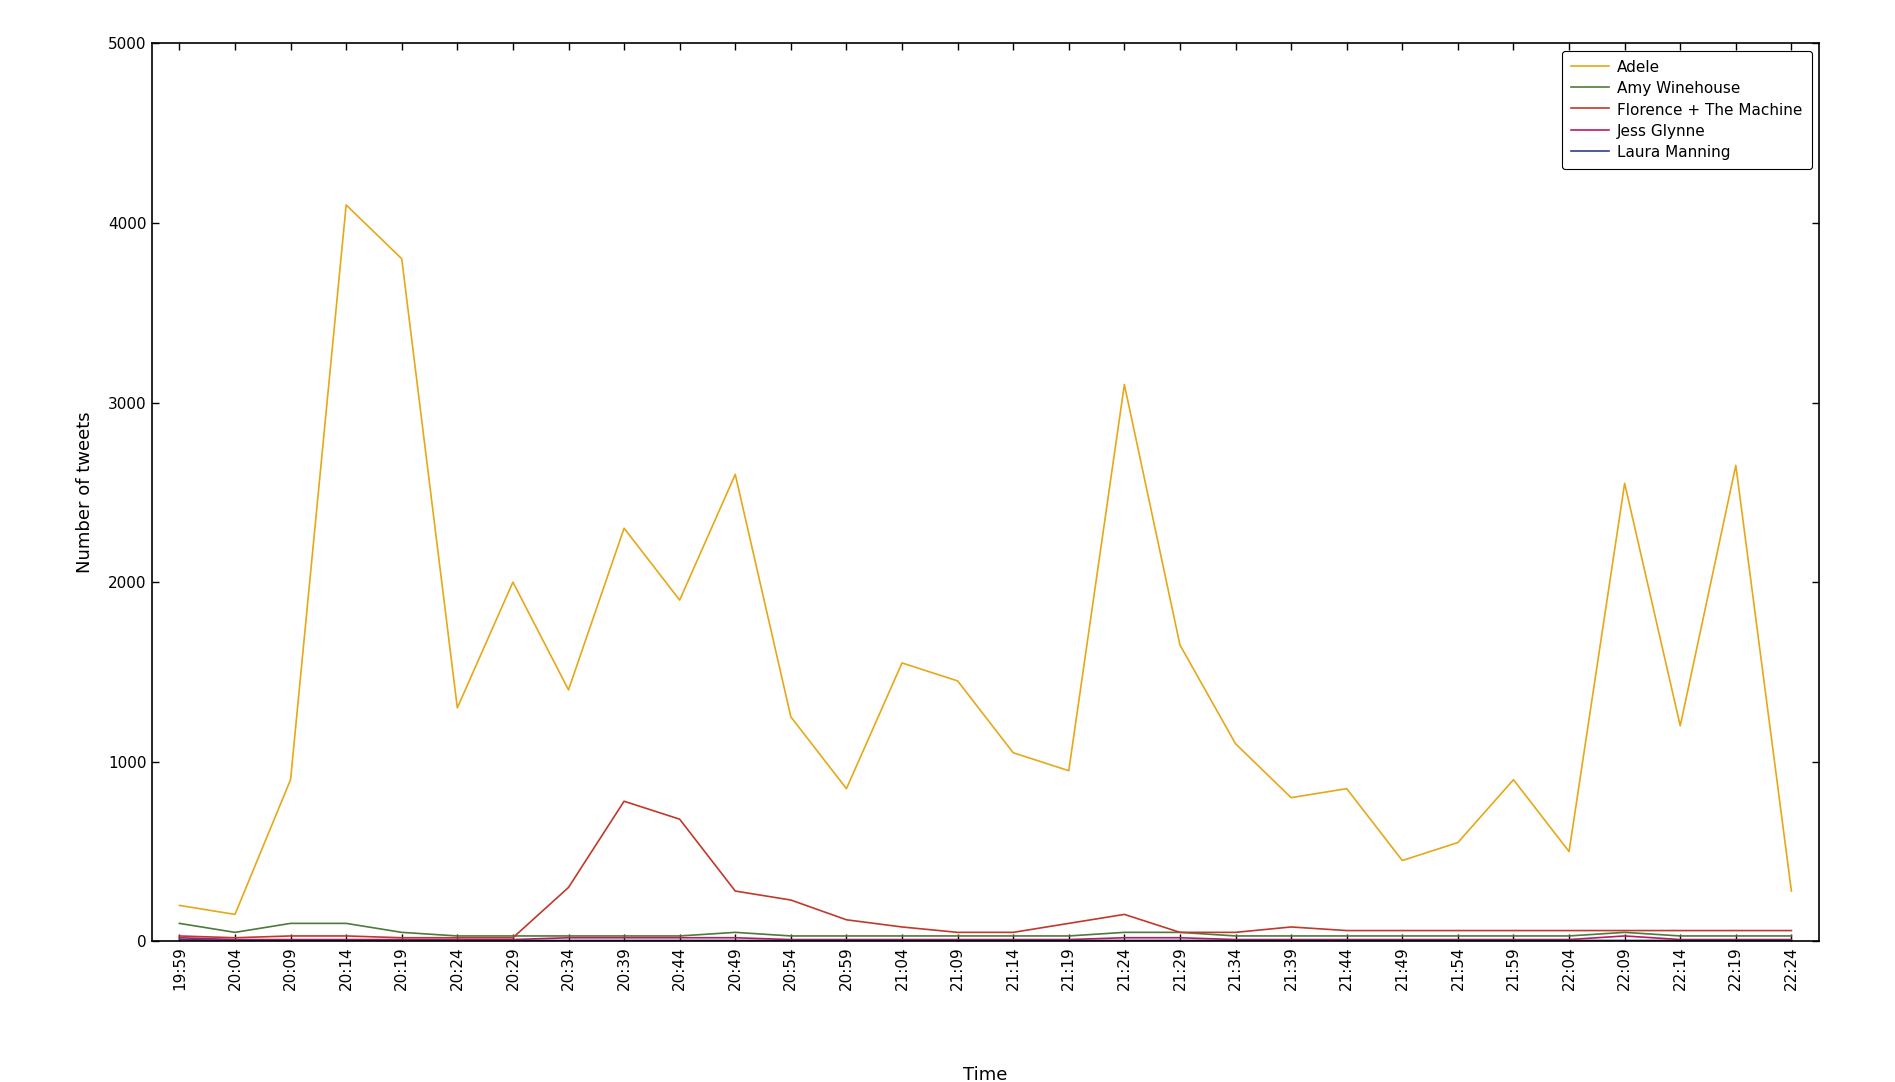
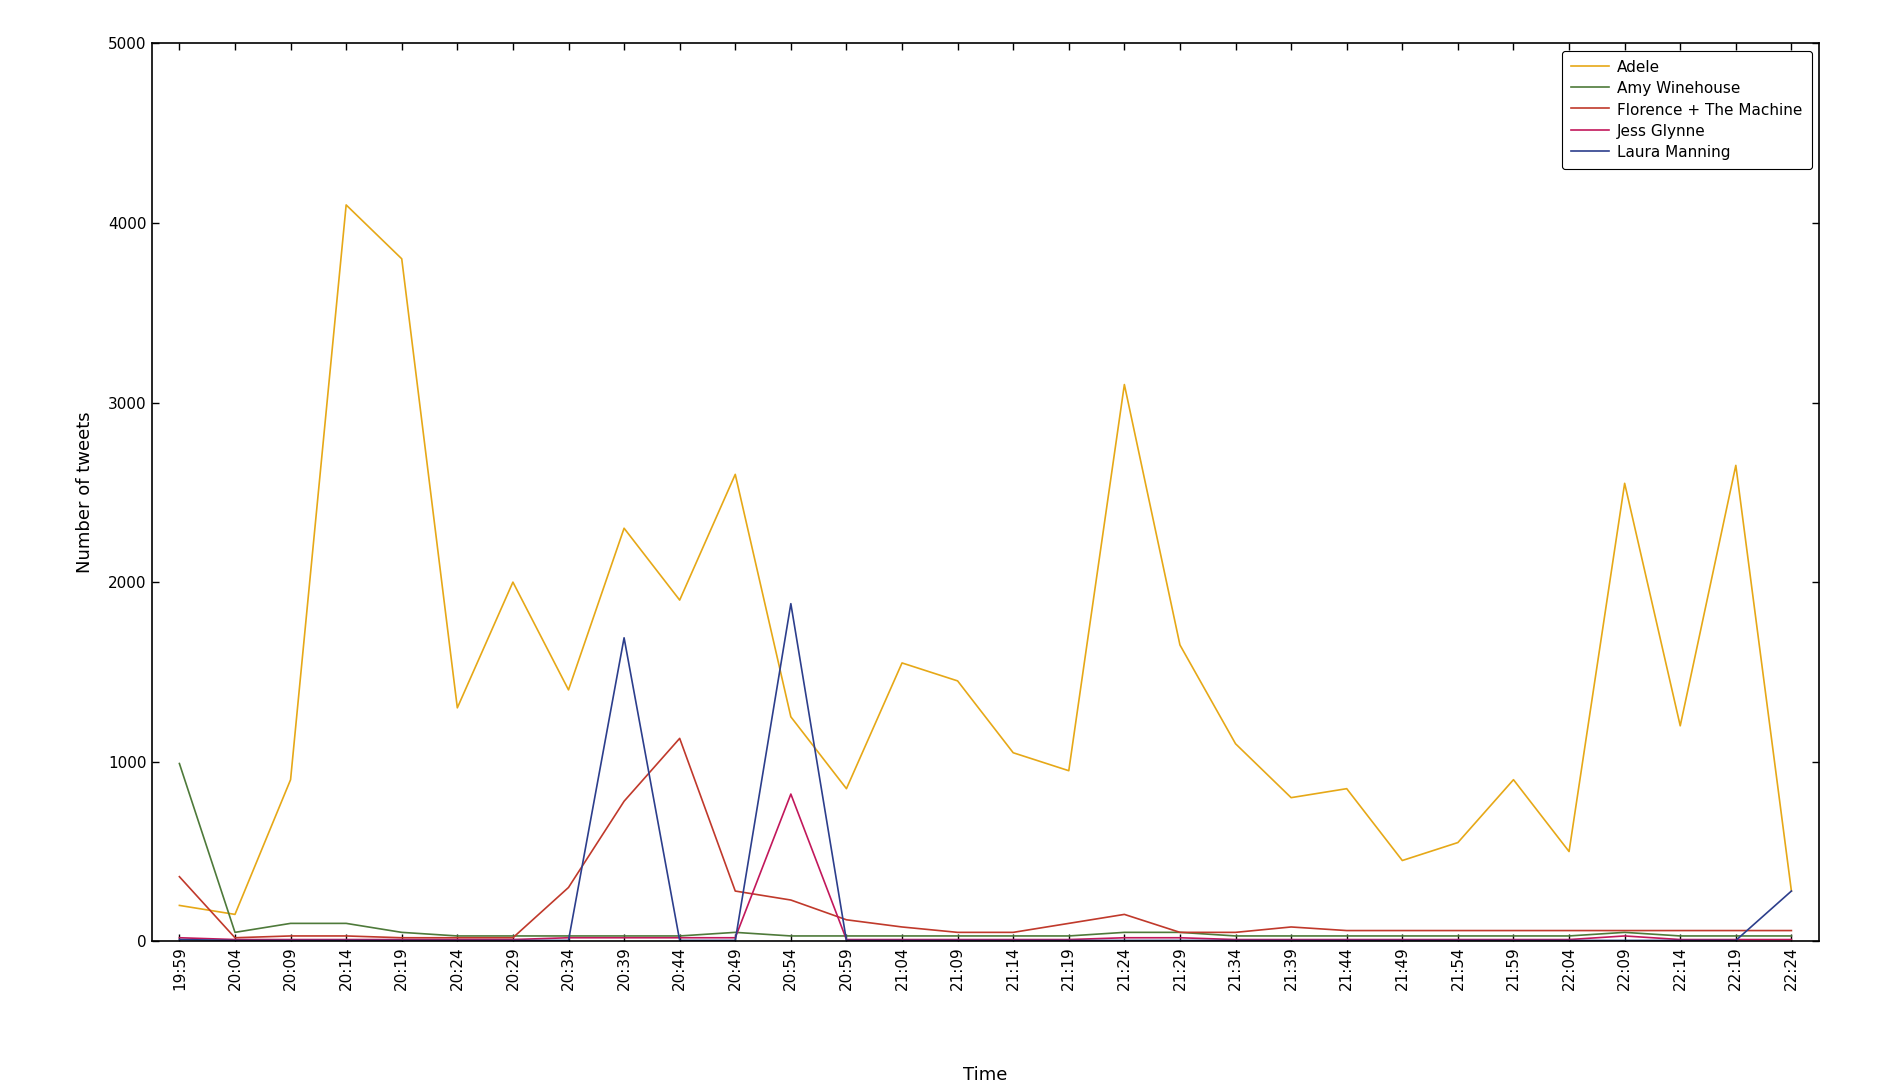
Amy Winehouse/19:59: 100 -> 990
Florence + The Machine/19:59: 30 -> 360
Laura Manning/20:39: 0 -> 1690
Florence + The Machine/20:44: 680 -> 1130
Jess Glynne/20:54: 10 -> 820
Laura Manning/20:54: 0 -> 1880
Laura Manning/22:24: 0 -> 280
